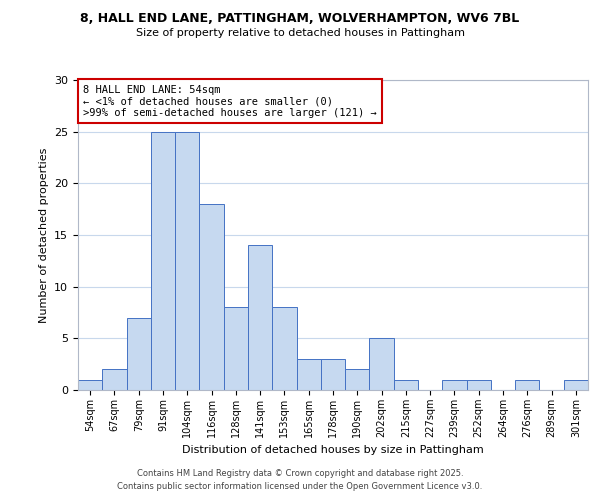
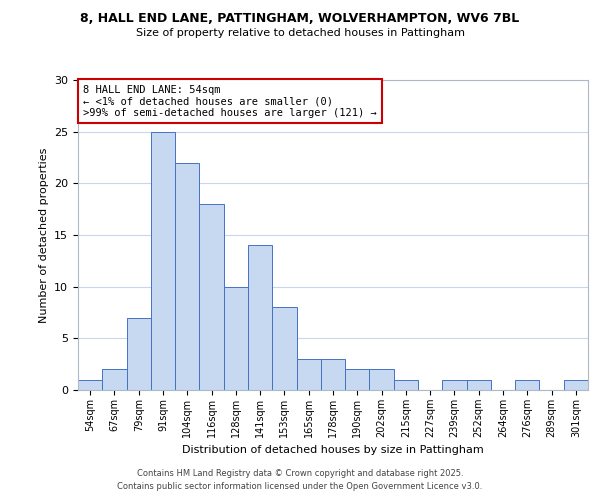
104sqm: 25 -> 22
128sqm: 8 -> 10
202sqm: 5 -> 2
